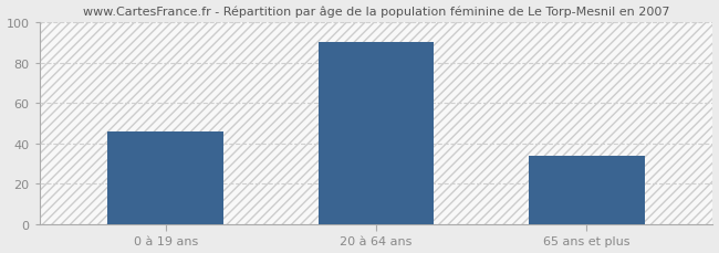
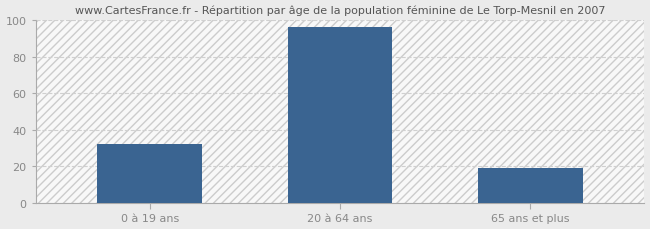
0 à 19 ans: 46 -> 32
20 à 64 ans: 90 -> 96
65 ans et plus: 34 -> 19
